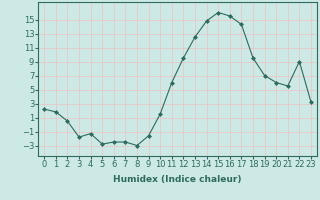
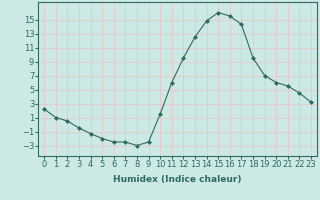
1: 1.8 -> 1.0
3: -1.8 -> -0.5
5: -2.8 -> -2.0
9: -1.6 -> -2.5
22: 9.0 -> 4.5
